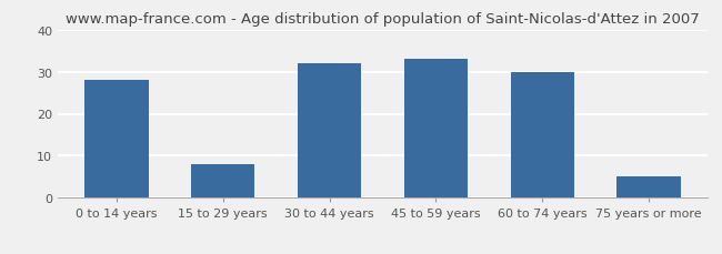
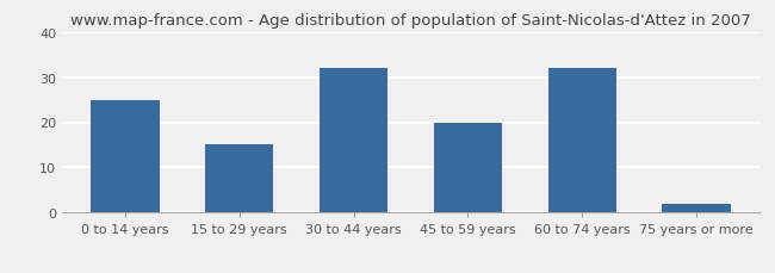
0 to 14 years: 28 -> 25
15 to 29 years: 8 -> 15
45 to 59 years: 33 -> 20
60 to 74 years: 30 -> 32
75 years or more: 5 -> 2
